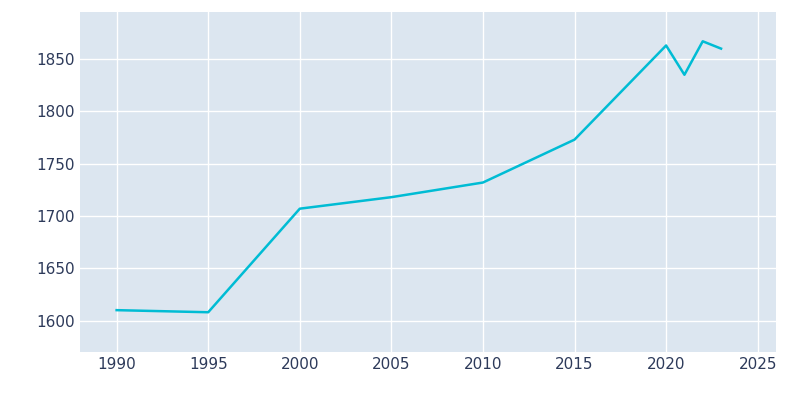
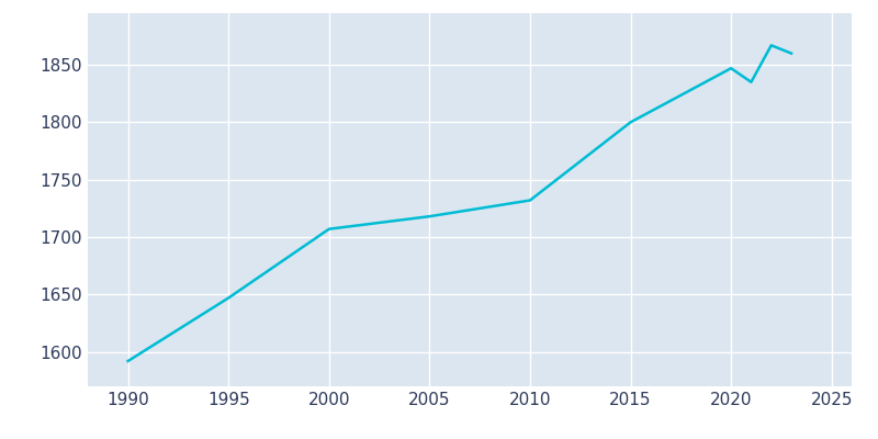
1990: 1610 -> 1592
1995: 1608 -> 1647
2015: 1773 -> 1800
2020: 1863 -> 1847
